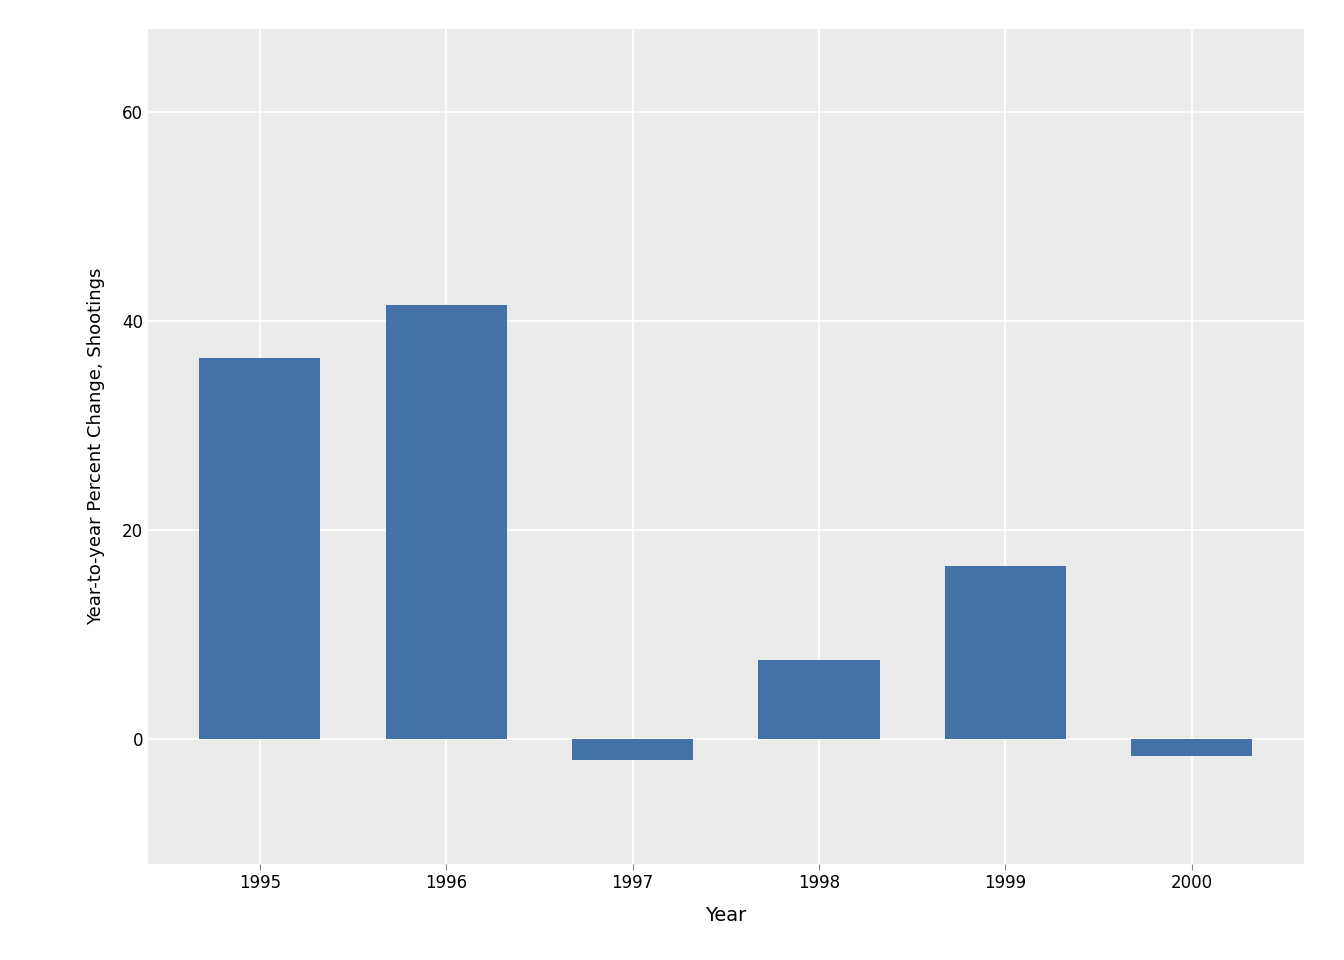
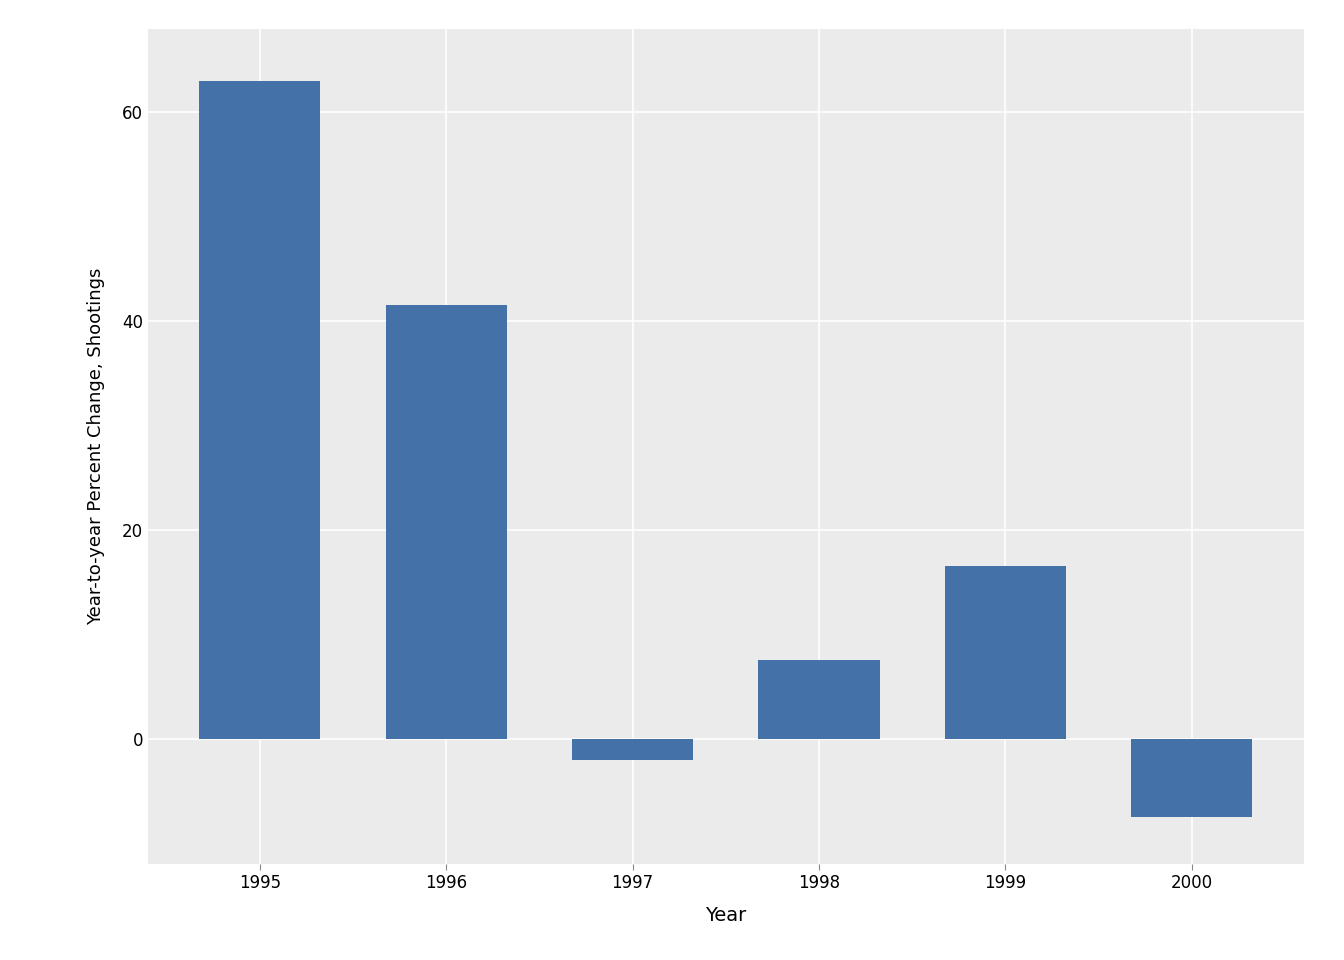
1995: 36.5 -> 63.0
2000: -1.7 -> -7.5
